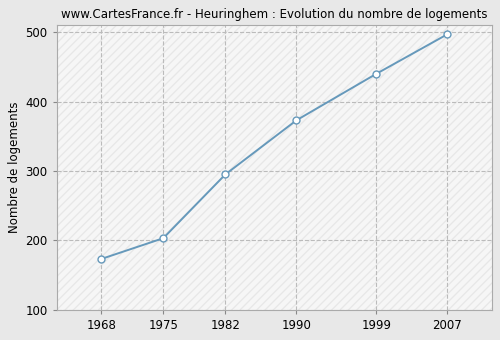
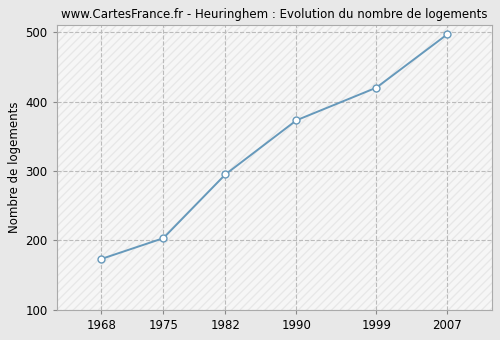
1999: 440 -> 420
